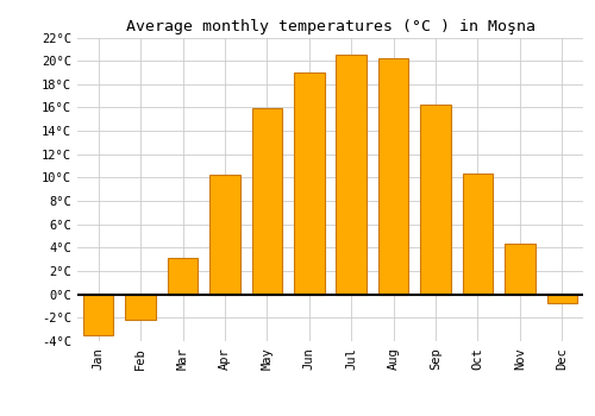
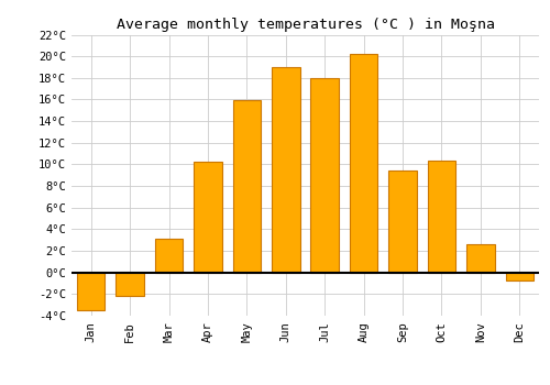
Jul: 20.5°C -> 18.0°C
Sep: 16.2°C -> 9.4°C
Nov: 4.3°C -> 2.6°C
